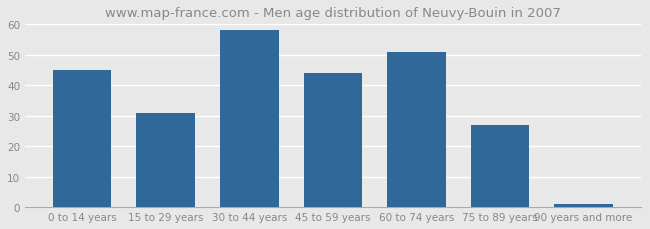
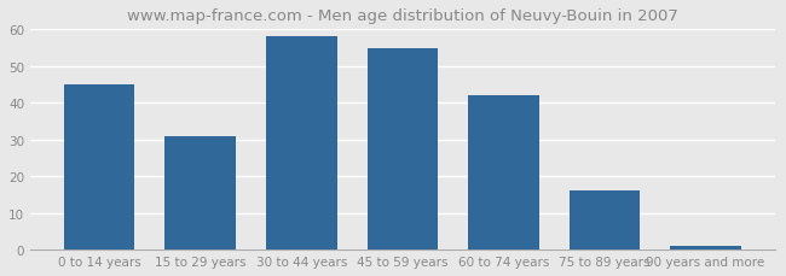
45 to 59 years: 44 -> 55
60 to 74 years: 51 -> 42
75 to 89 years: 27 -> 16
